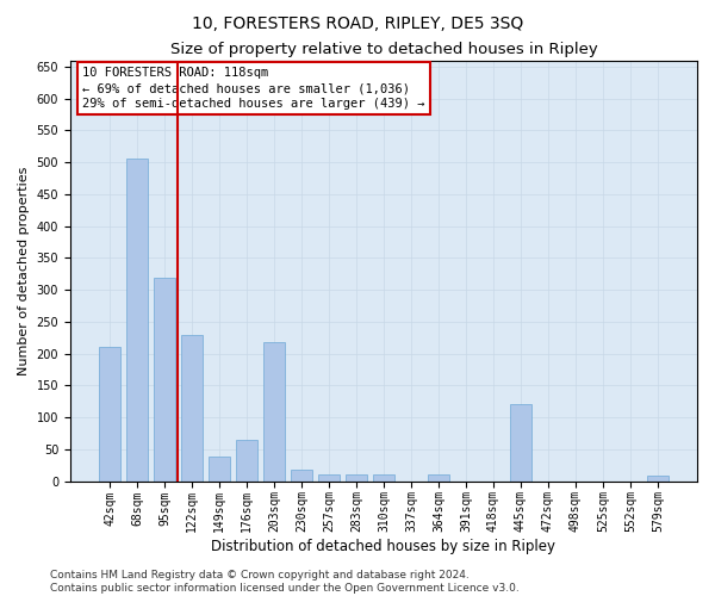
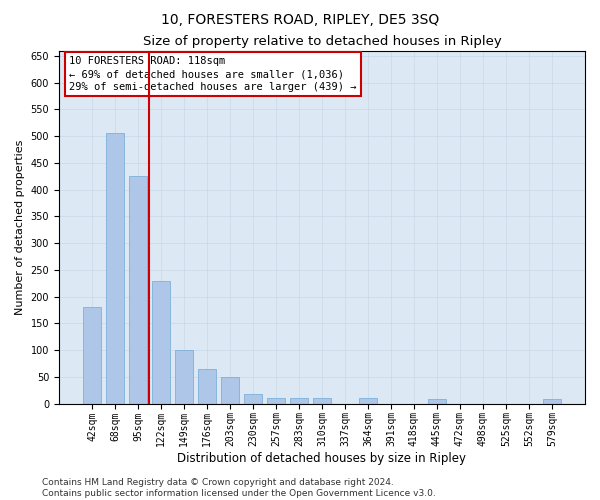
42sqm: 210 -> 180
95sqm: 318 -> 425
149sqm: 38 -> 100
203sqm: 218 -> 50
445sqm: 120 -> 8
